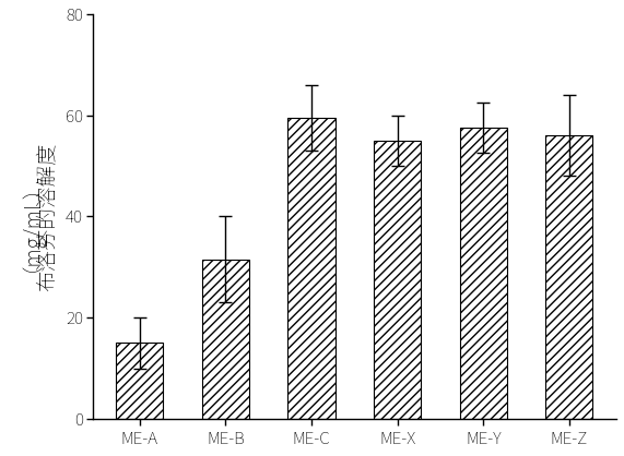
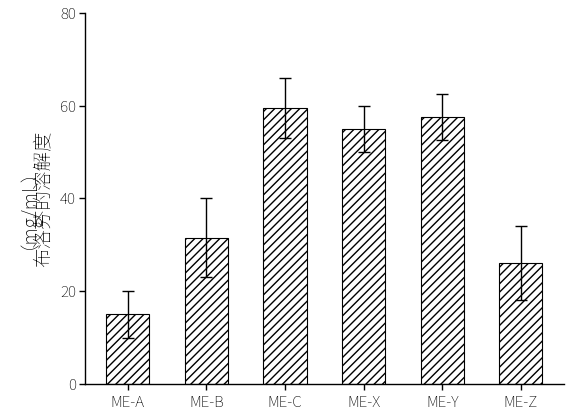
ME-Z: 56.0 -> 26.0
